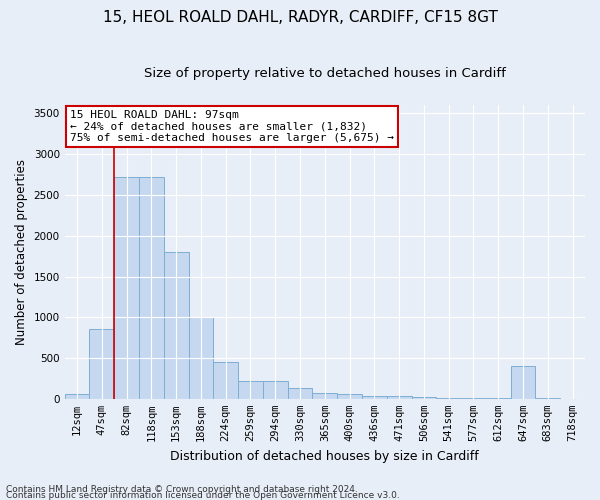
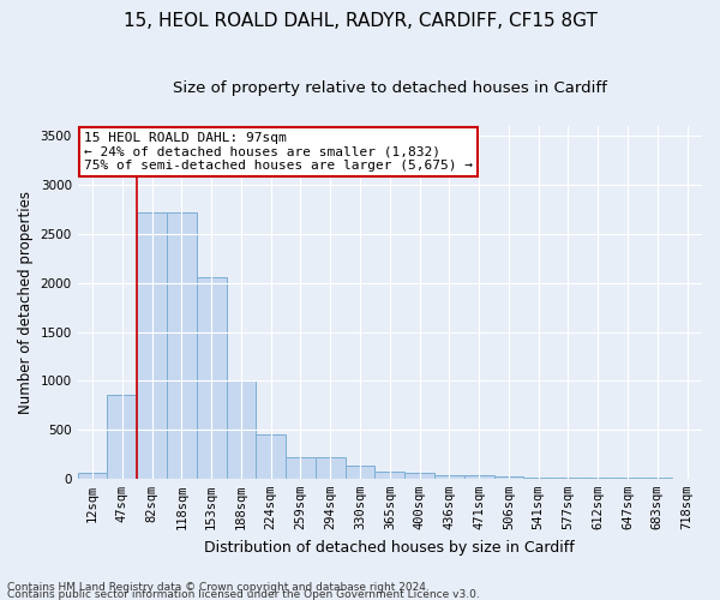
153sqm: 1800 -> 2060
647sqm: 400 -> 0
